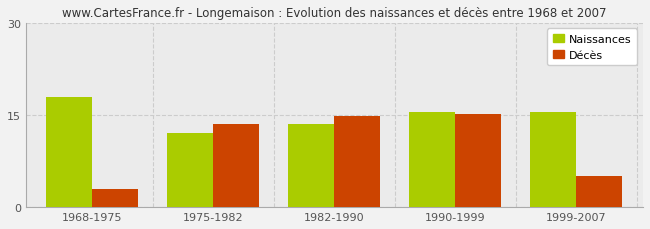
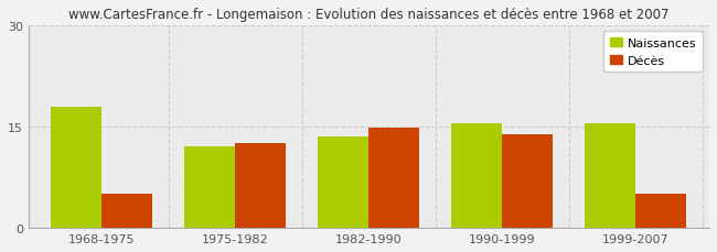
Décès/1968-1975: 3.0 -> 5.0
Décès/1975-1982: 13.6 -> 12.5
Décès/1990-1999: 15.2 -> 13.8
